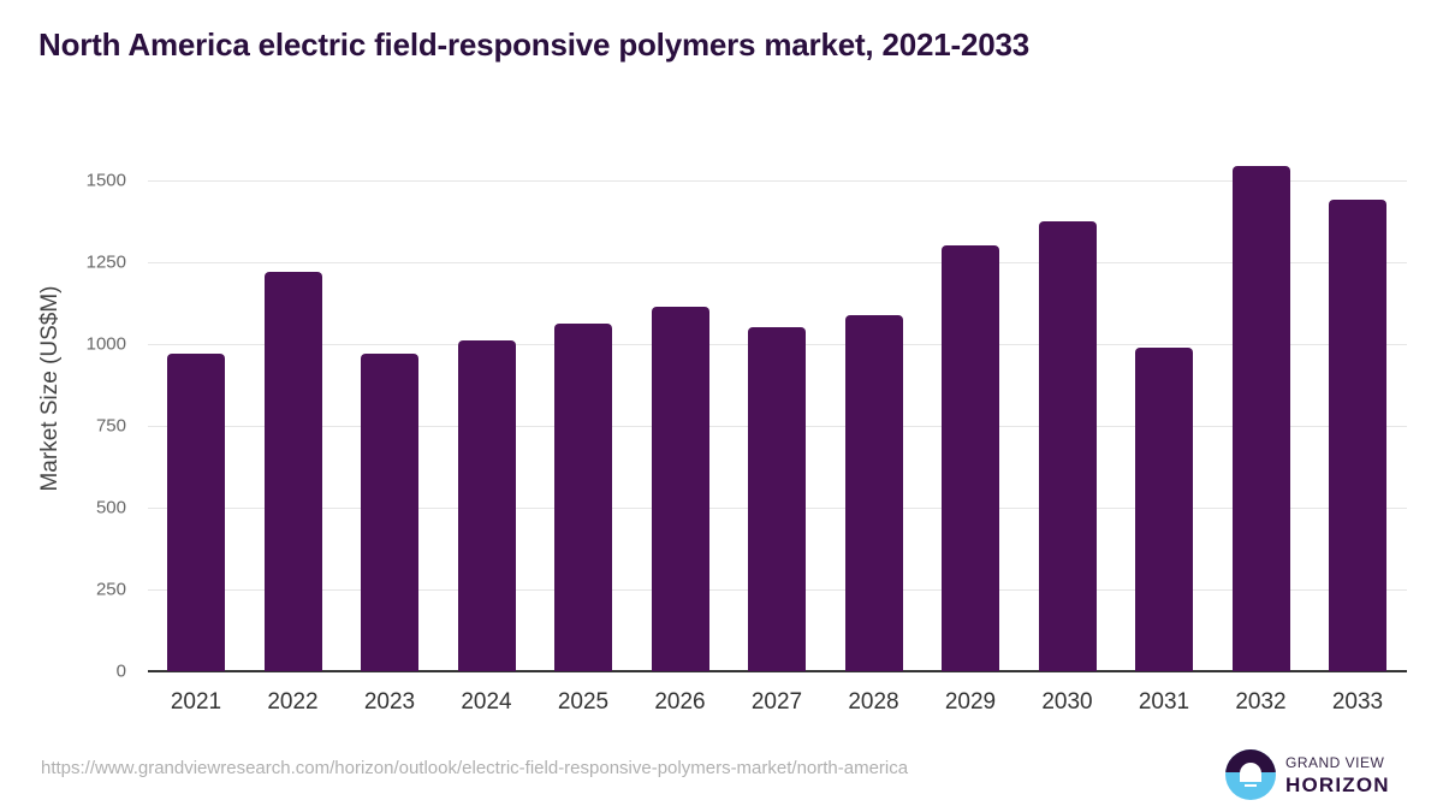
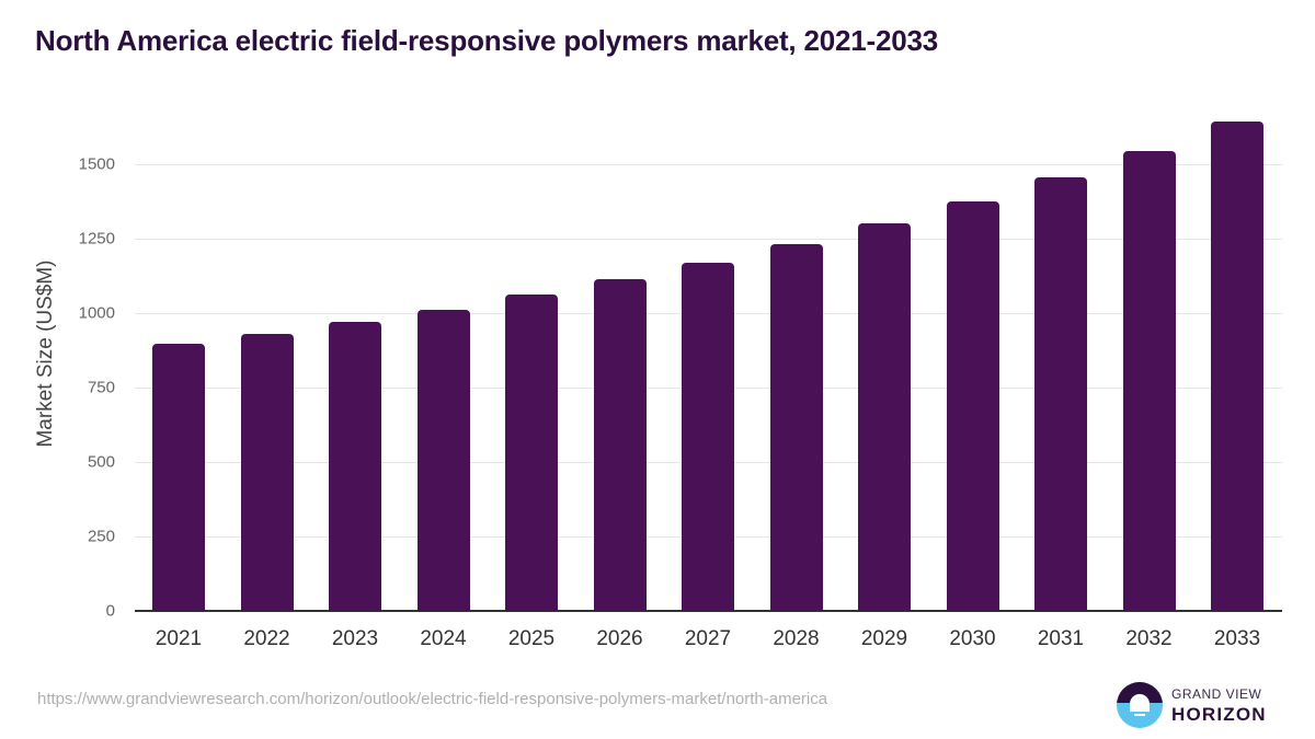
2021: 970 -> 900
2022: 1220 -> 930
2027: 1050 -> 1170
2028: 1090 -> 1230
2031: 990 -> 1460
2033: 1440 -> 1640
